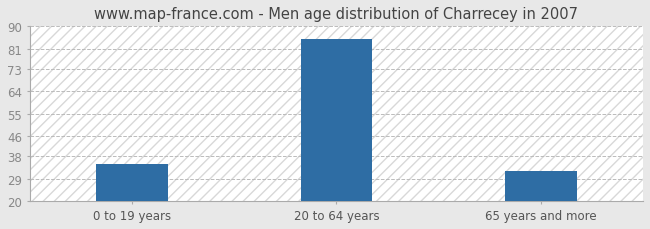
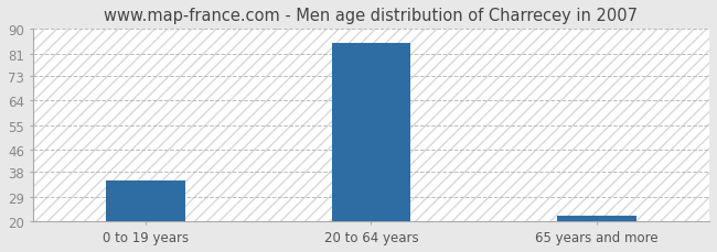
65 years and more: 32 -> 22
